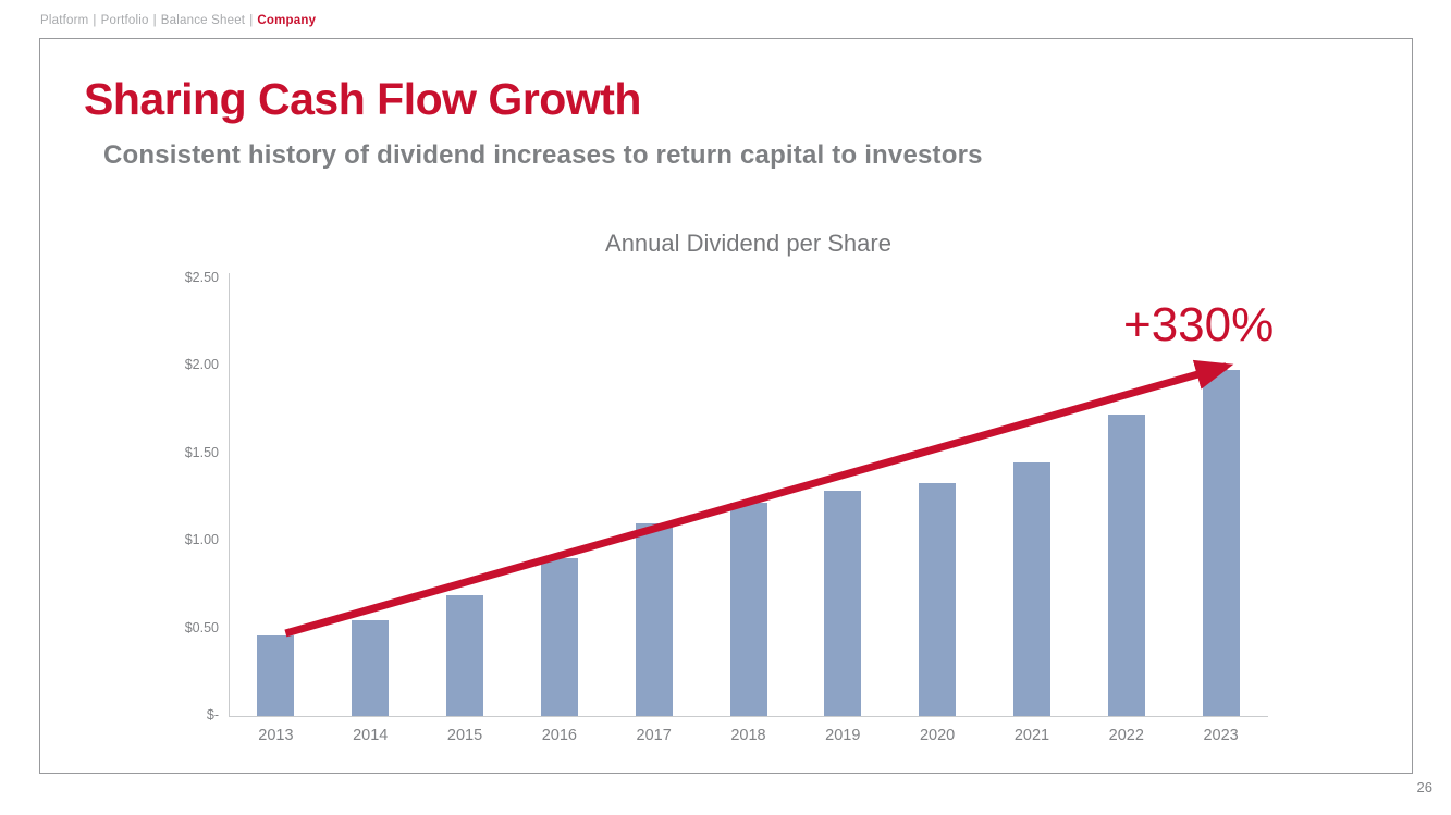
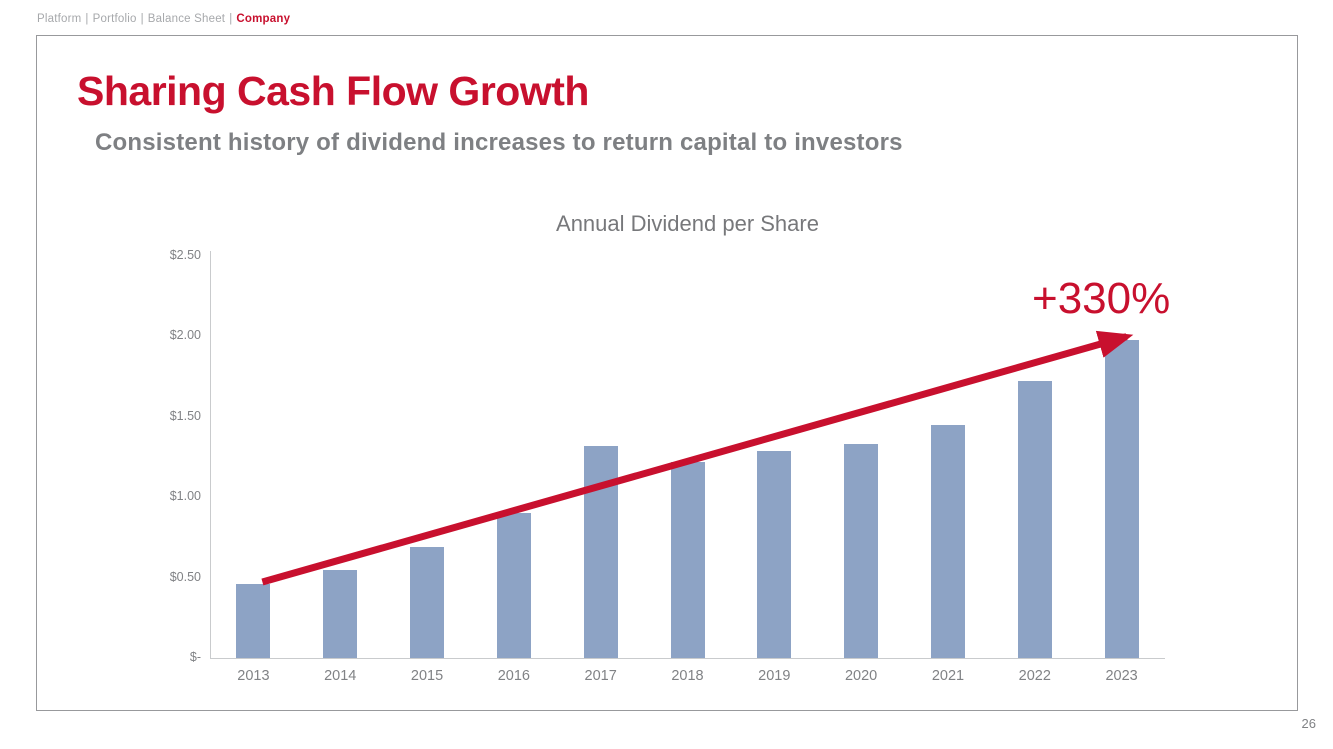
2017: $1.10 -> $1.32
